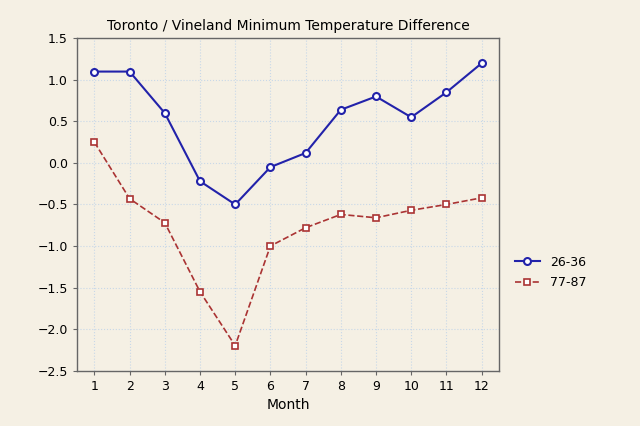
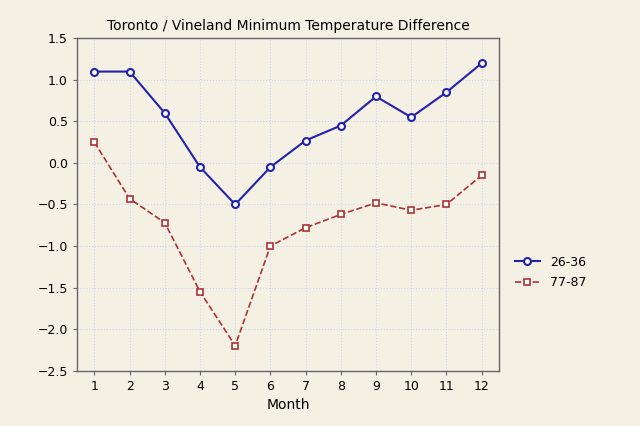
26-36/4: -0.22 -> -0.05
26-36/7: 0.12 -> 0.27
26-36/8: 0.64 -> 0.45
77-87/9: -0.66 -> -0.48
77-87/12: -0.42 -> -0.15
